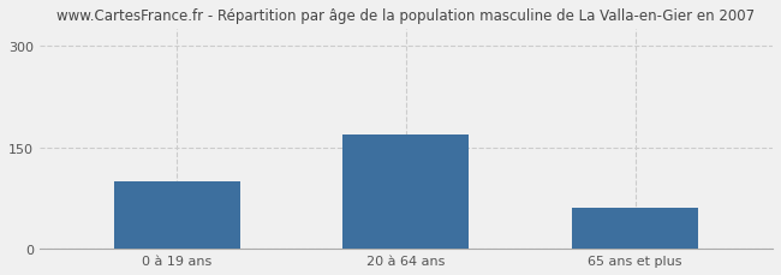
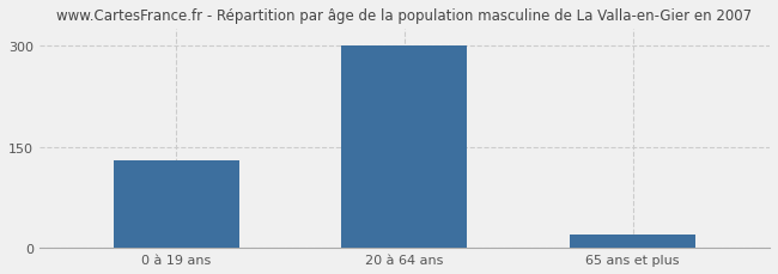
0 à 19 ans: 100 -> 130
20 à 64 ans: 170 -> 300
65 ans et plus: 60 -> 20
